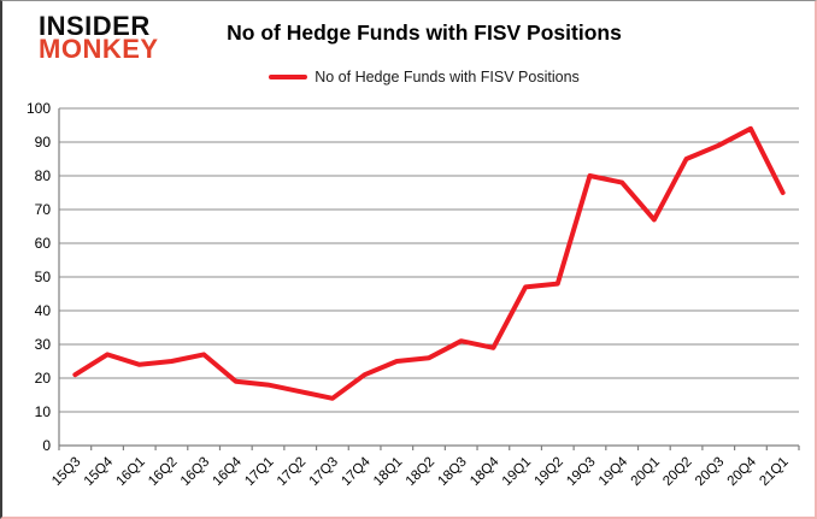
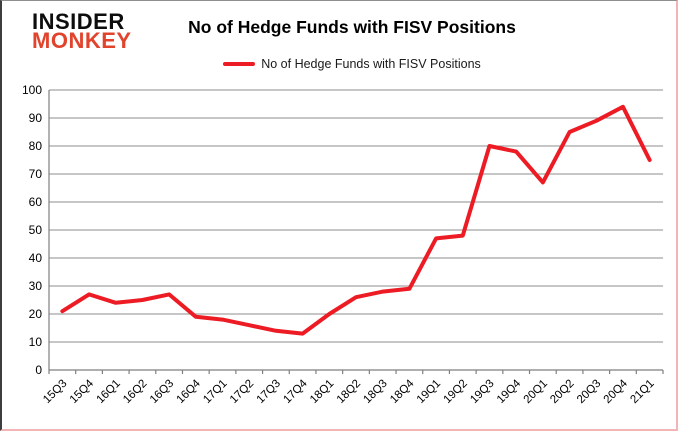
17Q4: 21 -> 13
18Q1: 25 -> 20
18Q3: 31 -> 28
